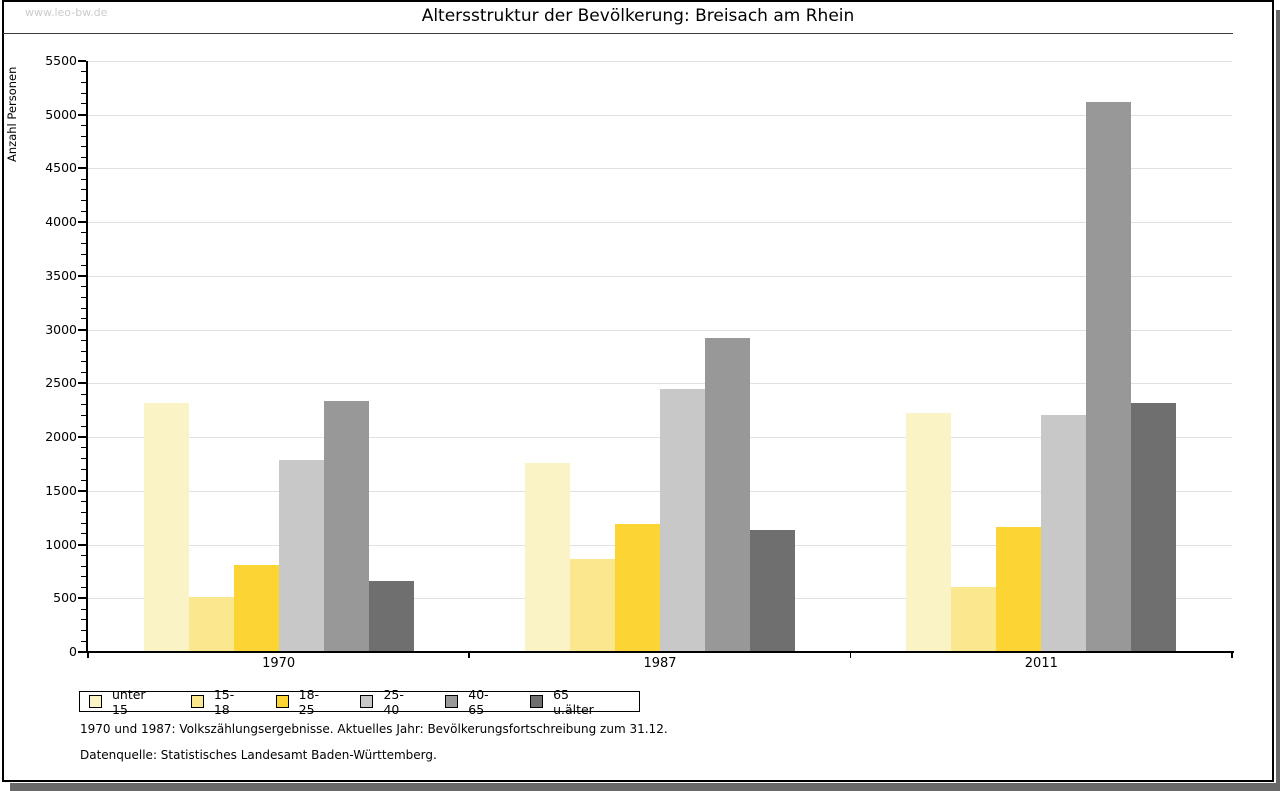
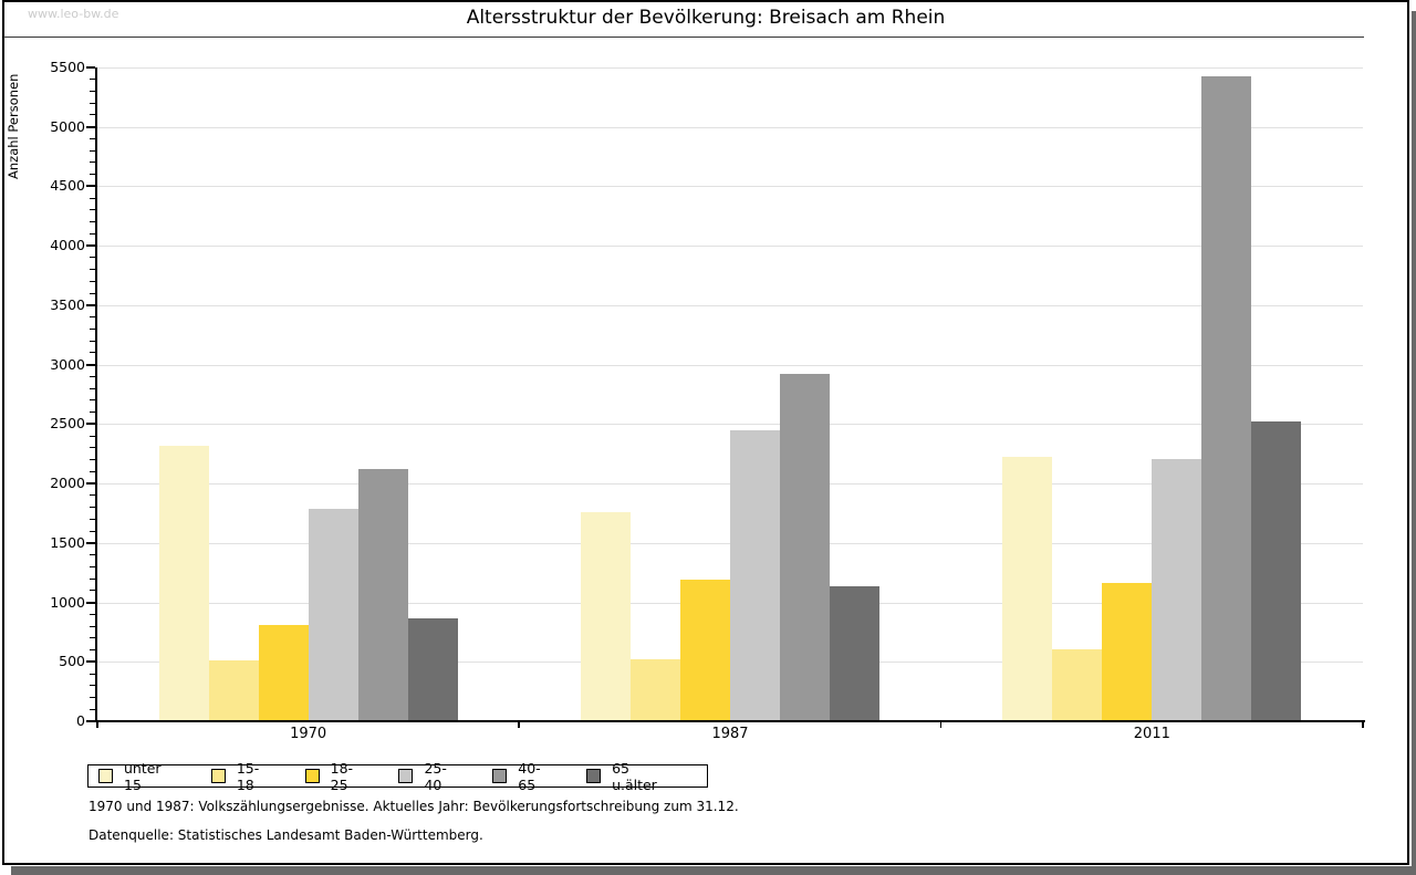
40-65/1970: 2330 -> 2120
65 u.älter/1970: 650 -> 860
15-18/1987: 860 -> 510
40-65/2011: 5110 -> 5420
65 u.älter/2011: 2310 -> 2510
